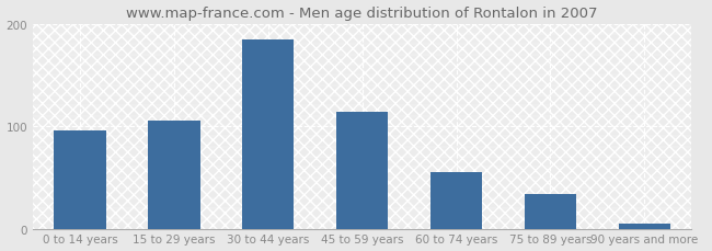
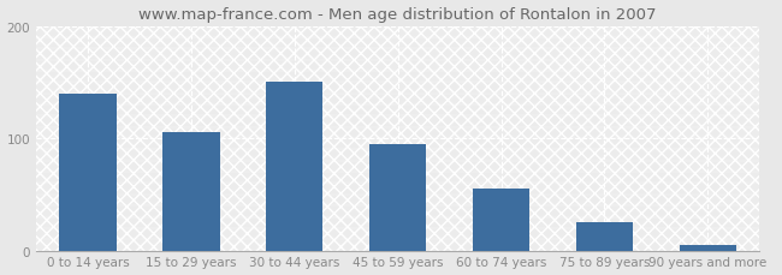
0 to 14 years: 96 -> 140
30 to 44 years: 184 -> 150
45 to 59 years: 114 -> 95
75 to 89 years: 34 -> 25
